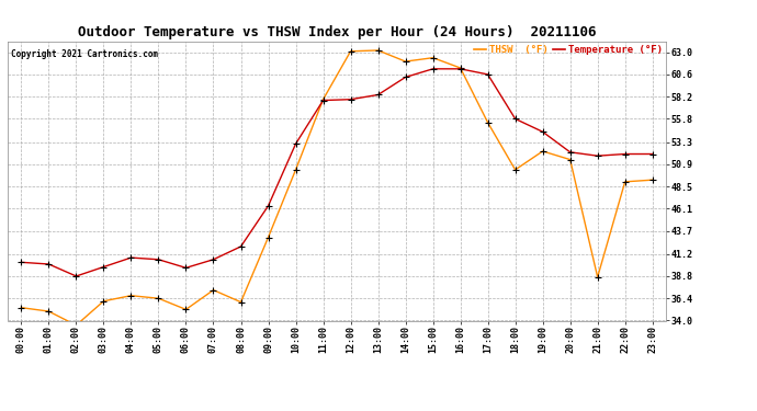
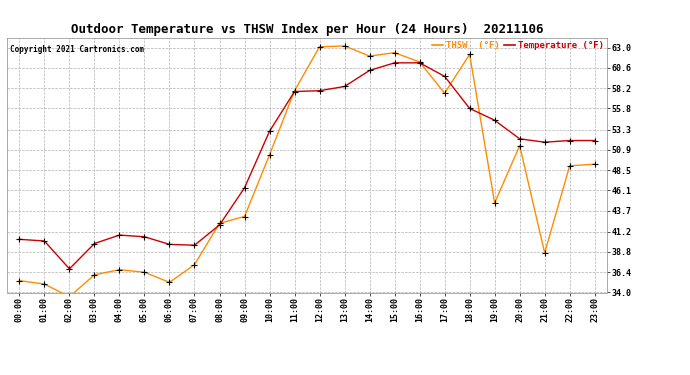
Temperature (°F)/02:00: 38.8 -> 36.8
Temperature (°F)/07:00: 40.6 -> 39.6
THSW (°F)/08:00: 36.0 -> 42.2
Temperature (°F)/17:00: 60.6 -> 59.6
THSW (°F)/17:00: 55.4 -> 57.6
THSW (°F)/18:00: 50.3 -> 62.2
THSW (°F)/19:00: 52.3 -> 44.6
